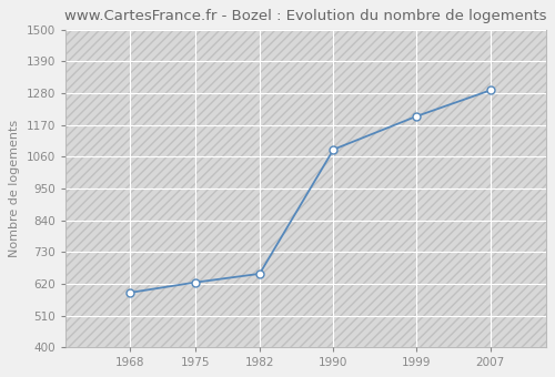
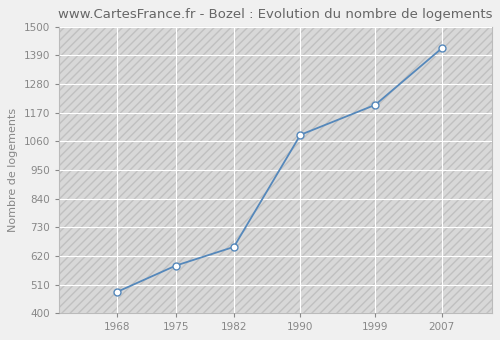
1968: 590 -> 483
1975: 625 -> 583
2007: 1290 -> 1417
